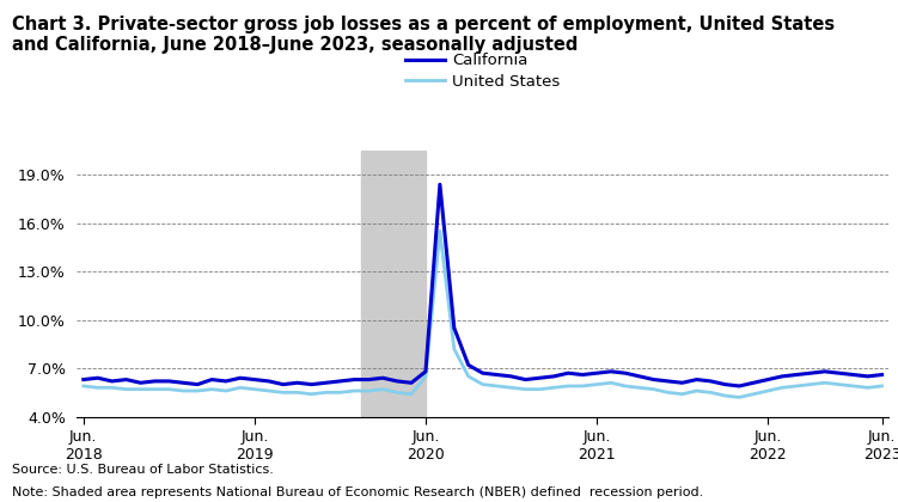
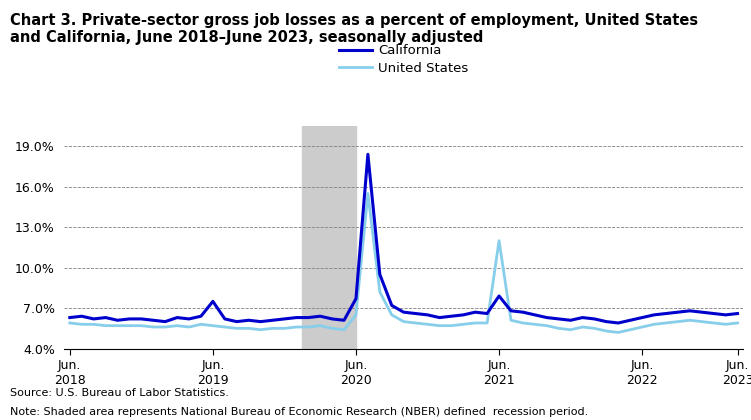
California/Jun. 2019: 6.3% -> 7.5%
California/Jun. 2020: 6.8% -> 7.7%
California/Jun. 2021: 6.7% -> 7.9%
United States/Jun. 2021: 6.0% -> 12.0%
